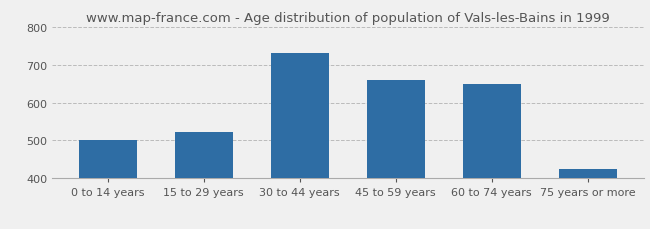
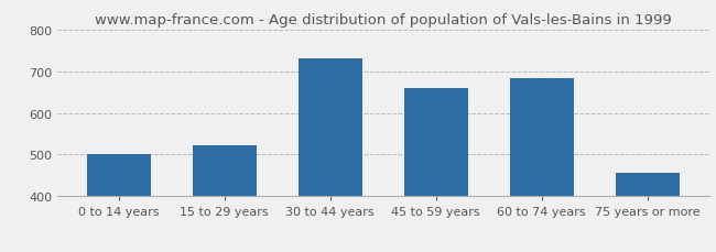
60 to 74 years: 650 -> 683
75 years or more: 425 -> 456
